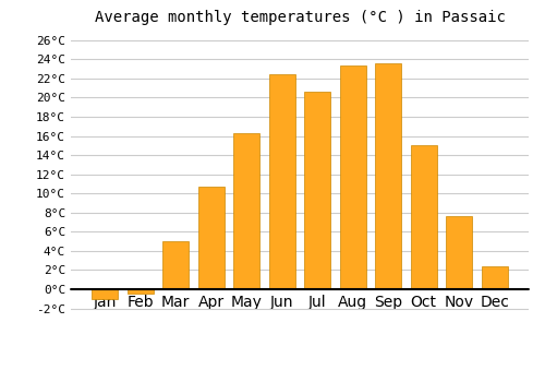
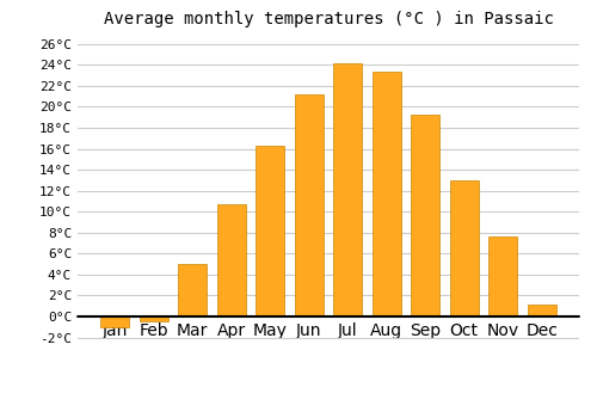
Jun: 22.4°C -> 21.2°C
Jul: 20.6°C -> 24.2°C
Sep: 23.6°C -> 19.3°C
Oct: 15.0°C -> 13.0°C
Dec: 2.4°C -> 1.2°C
